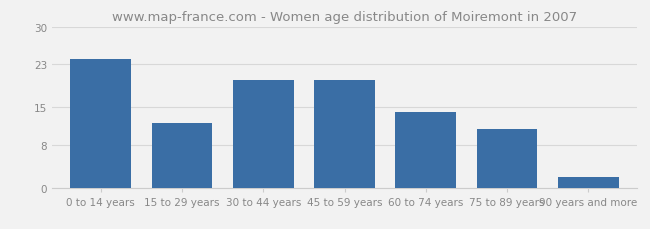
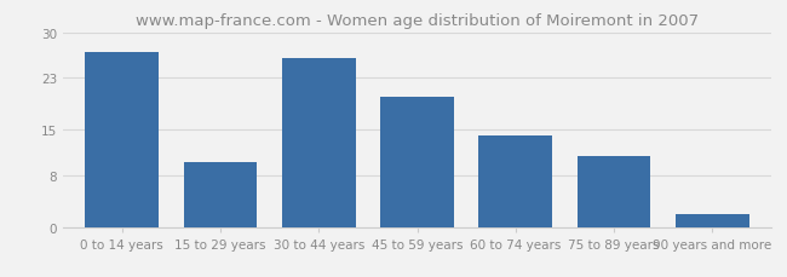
0 to 14 years: 24 -> 27
15 to 29 years: 12 -> 10
30 to 44 years: 20 -> 26
